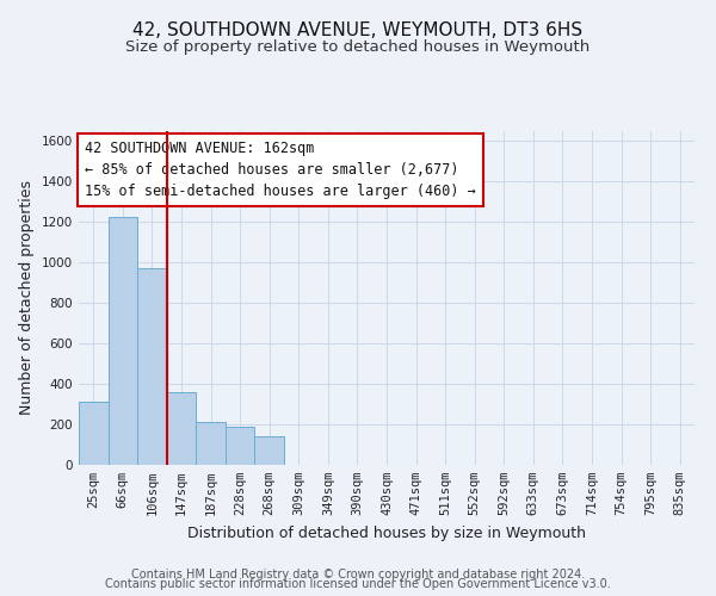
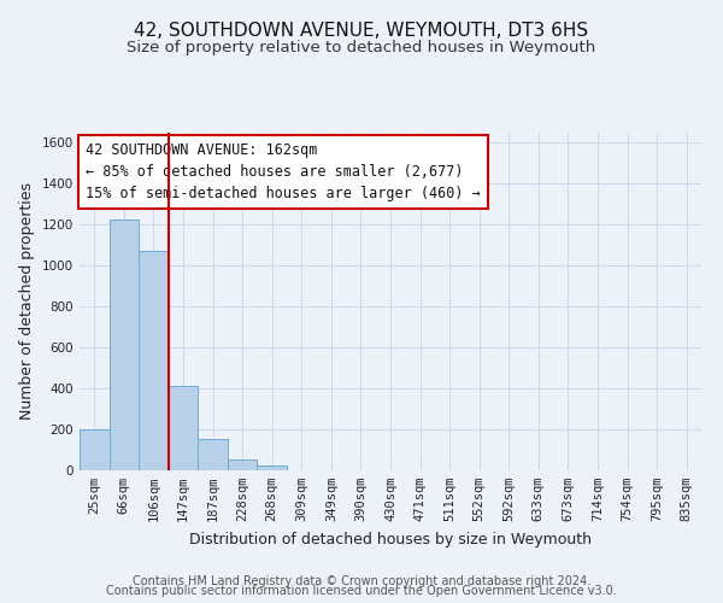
25sqm: 310 -> 200
106sqm: 970 -> 1080
147sqm: 360 -> 410
187sqm: 210 -> 160
228sqm: 190 -> 50
268sqm: 140 -> 20
